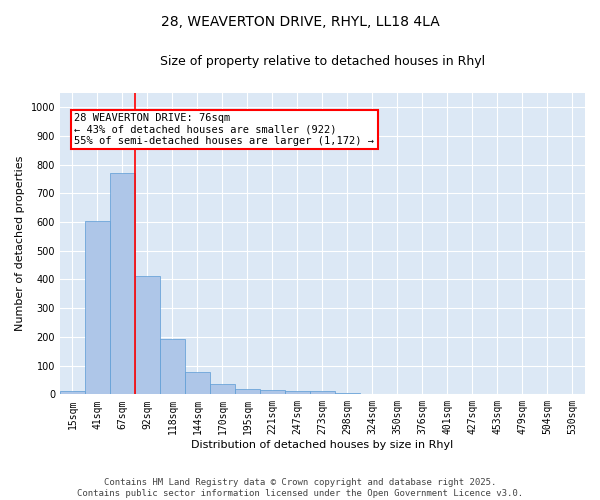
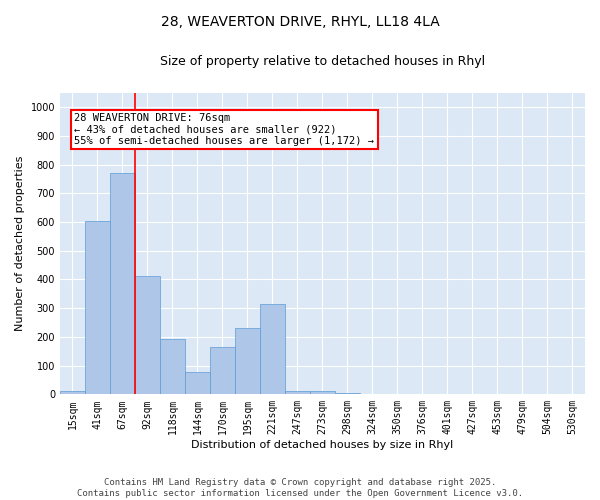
170sqm: 37 -> 165
195sqm: 18 -> 230
221sqm: 15 -> 315
